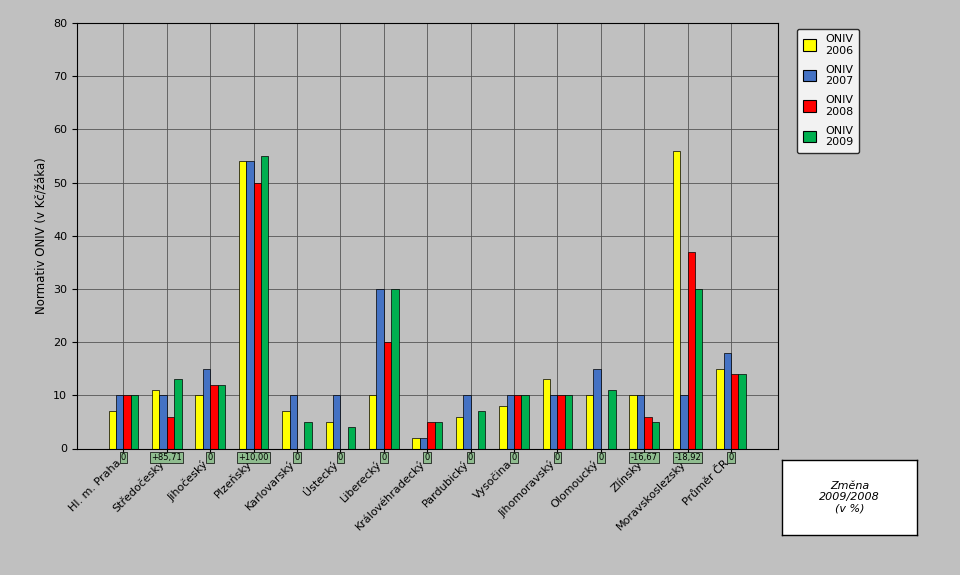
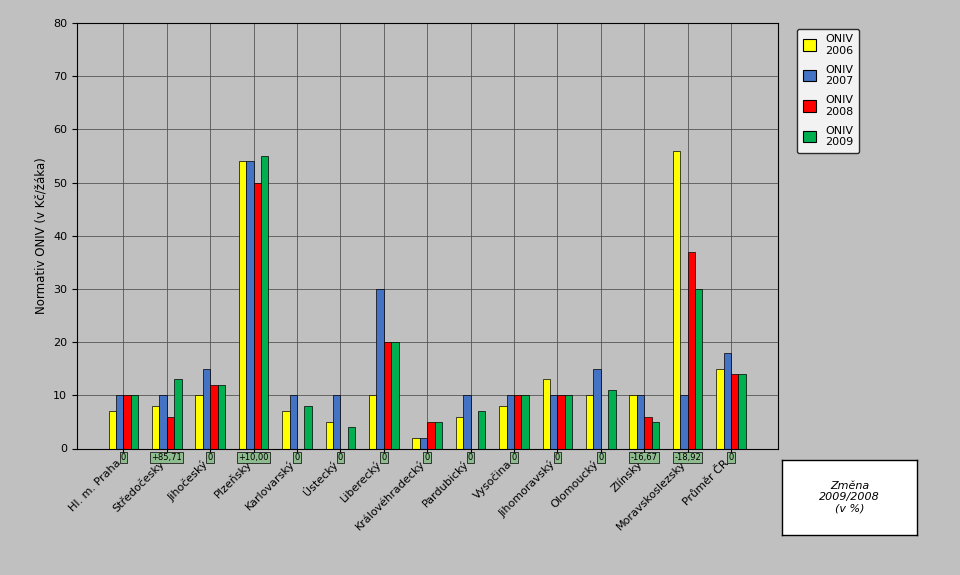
ONIV 2006/Středočeský: 11 -> 8
ONIV 2009/Karlovarský: 5 -> 8
ONIV 2009/Liberecký: 30 -> 20
